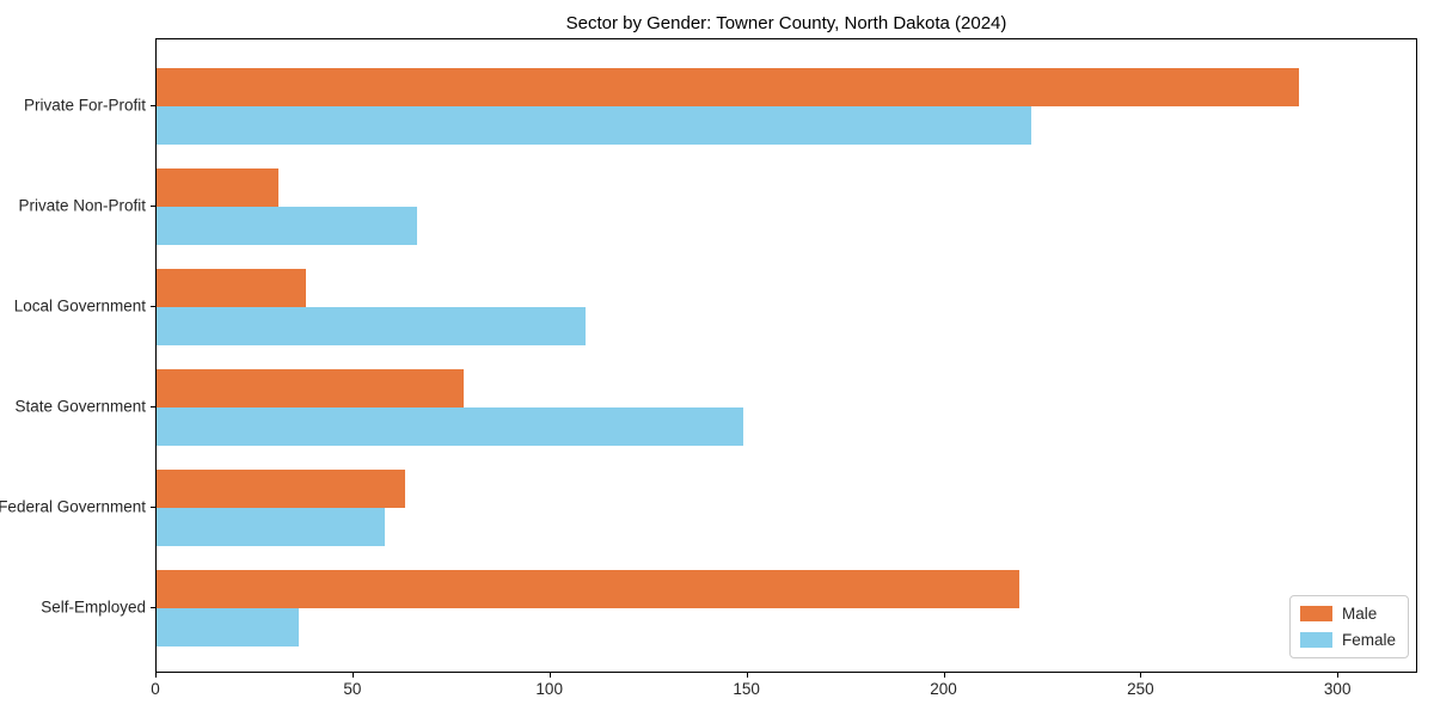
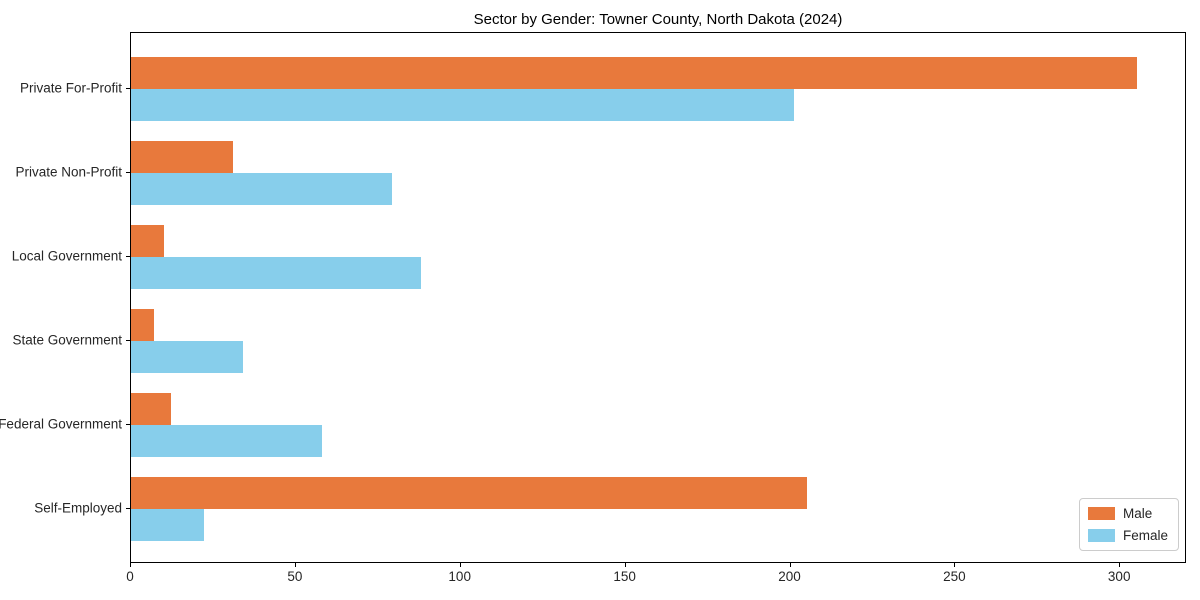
Male/Private For-Profit: 290 -> 305
Female/Private For-Profit: 222 -> 201
Female/Private Non-Profit: 66 -> 79
Male/Local Government: 38 -> 10
Female/Local Government: 109 -> 88
Male/State Government: 78 -> 7
Female/State Government: 149 -> 34
Male/Federal Government: 63 -> 12
Male/Self-Employed: 219 -> 205
Female/Self-Employed: 36 -> 22
